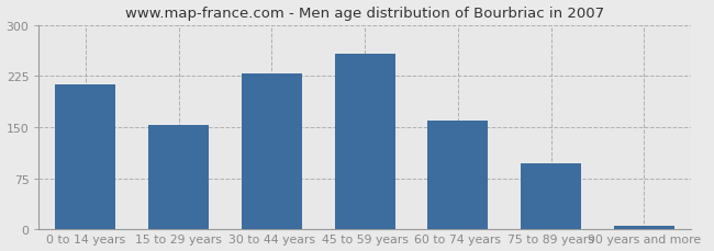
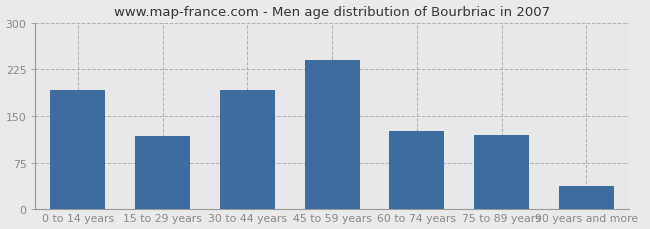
0 to 14 years: 213 -> 192
15 to 29 years: 153 -> 118
30 to 44 years: 229 -> 192
45 to 59 years: 258 -> 240
60 to 74 years: 160 -> 126
75 to 89 years: 97 -> 120
90 years and more: 5 -> 38
